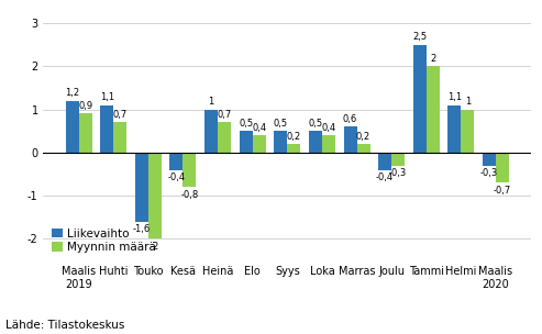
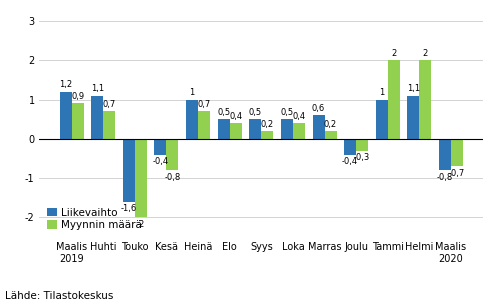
Liikevaihto/Tammi: 2,5 -> 1
Myynnin määrä/Helmi: 1 -> 2
Liikevaihto/Maalis 2020: -0,3 -> -0,8
